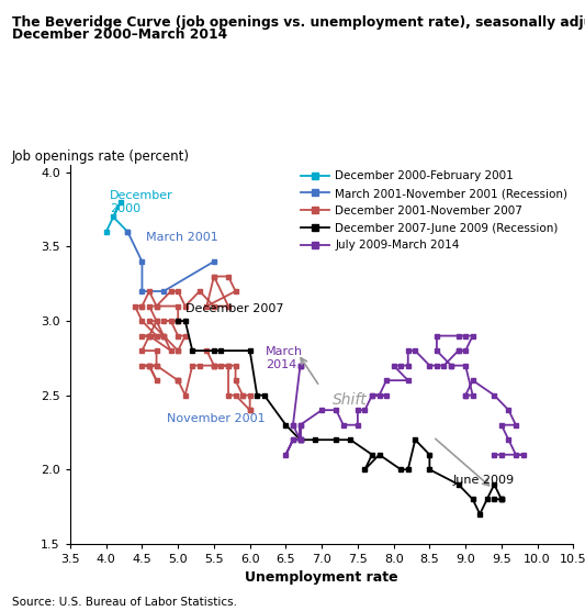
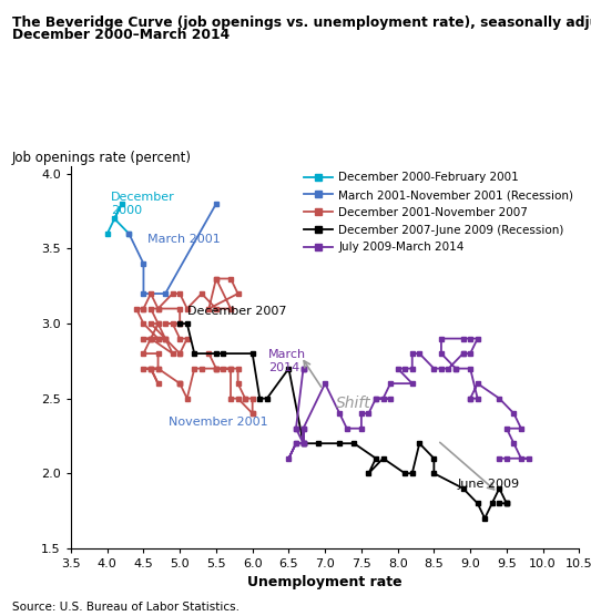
March 2001-November 2001 (Recession)/5.5: 3.4 -> 3.8
December 2007-June 2009 (Recession)/6.5: 2.3 -> 2.7
July 2009-March 2014/7.0: 2.4 -> 2.6
